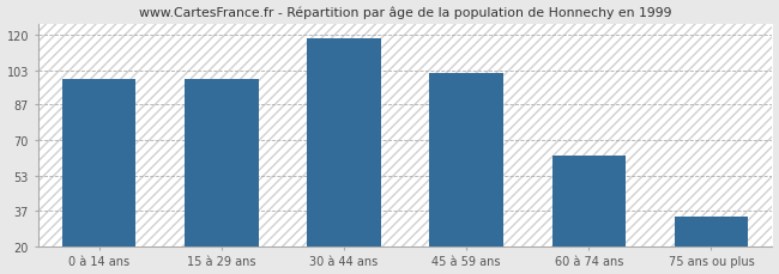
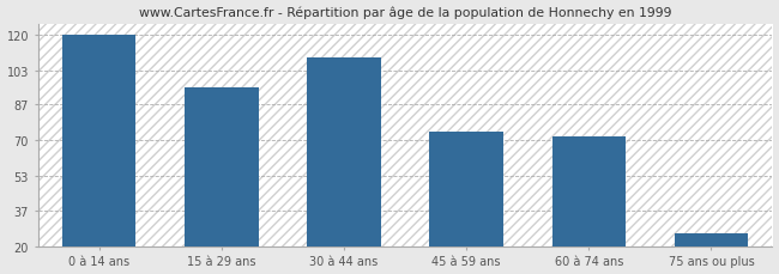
0 à 14 ans: 99 -> 120
15 à 29 ans: 99 -> 95
30 à 44 ans: 118 -> 109
45 à 59 ans: 102 -> 74
60 à 74 ans: 63 -> 72
75 ans ou plus: 34 -> 26
